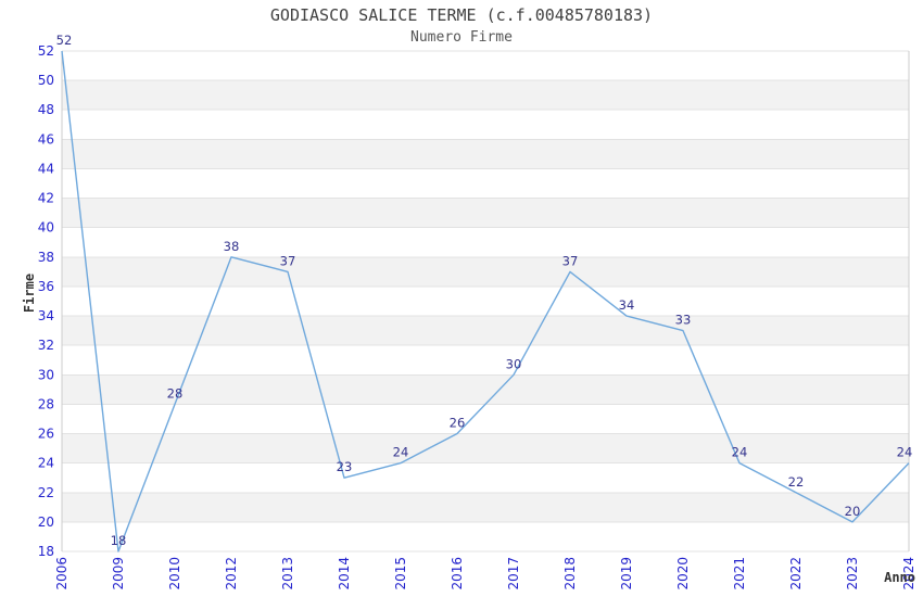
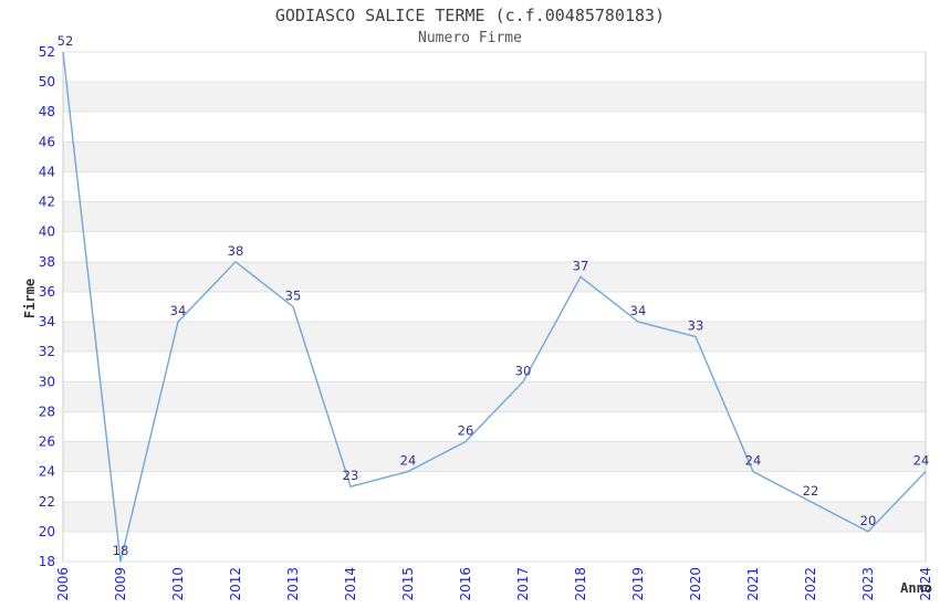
2010: 28 -> 34
2013: 37 -> 35
